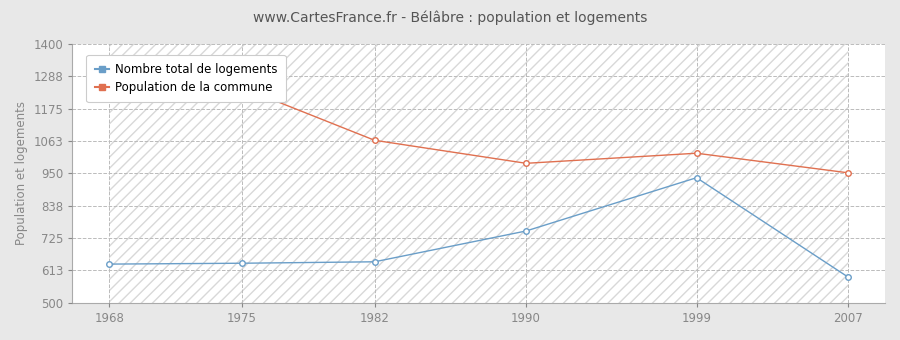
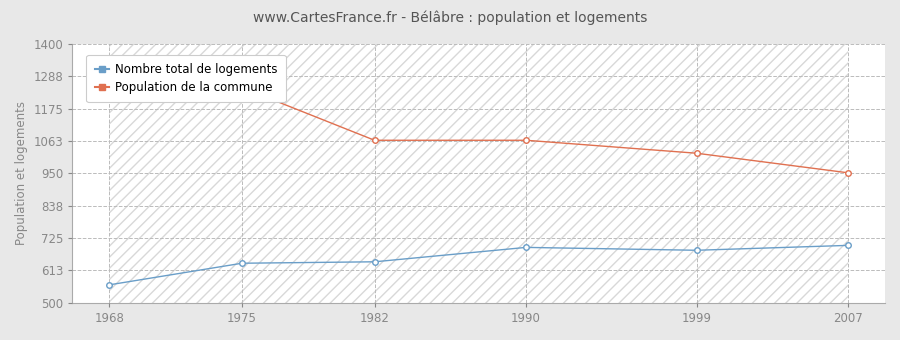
Nombre total de logements/1968: 635 -> 563
Nombre total de logements/1990: 750 -> 693
Population de la commune/1990: 985 -> 1065
Nombre total de logements/1999: 935 -> 683
Nombre total de logements/2007: 590 -> 700
